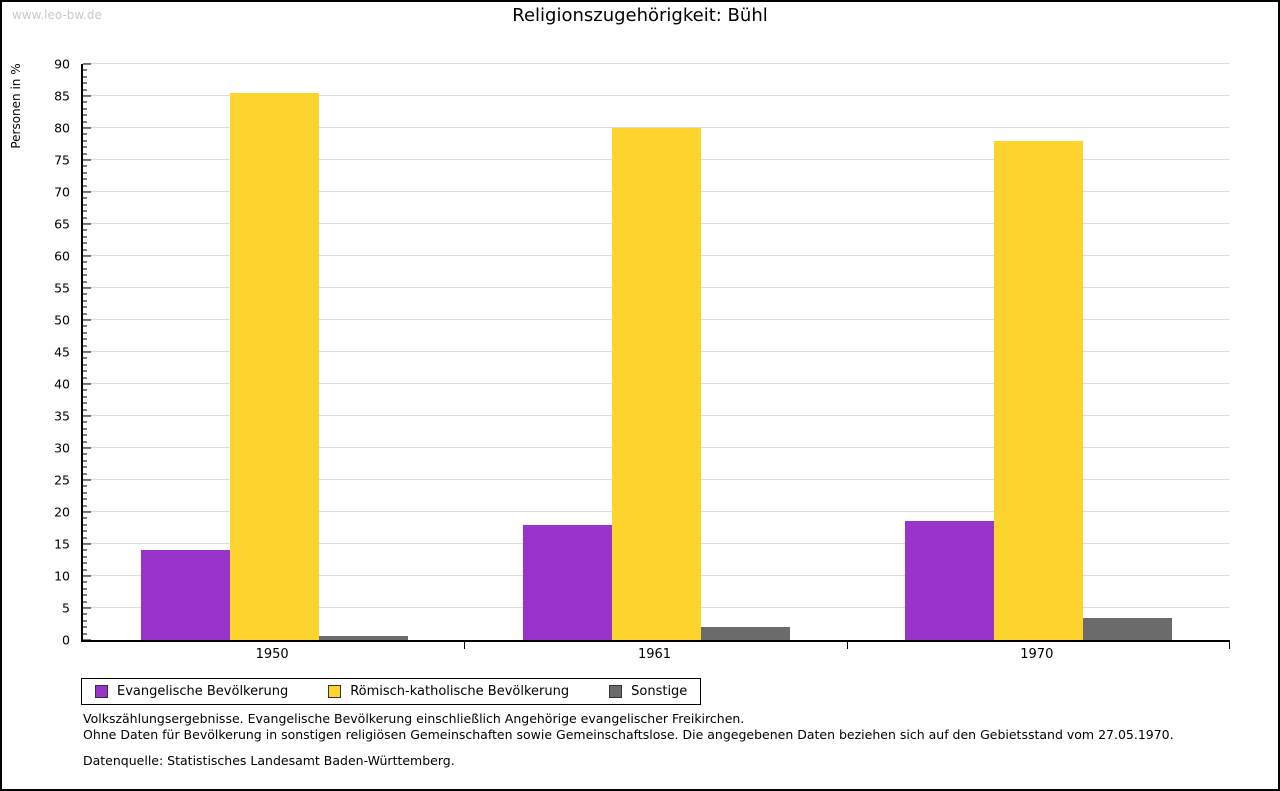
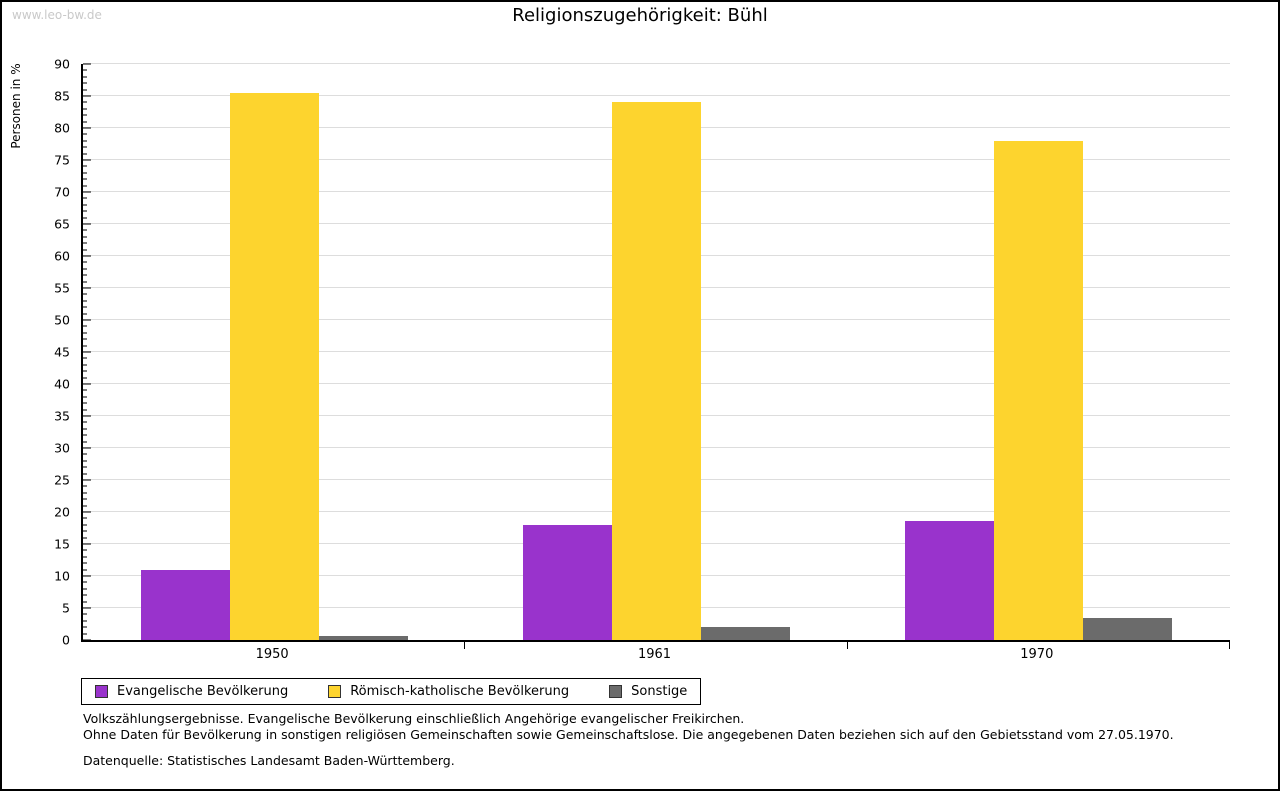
Evangelische Bevölkerung/1950: 14 -> 11
Römisch-katholische Bevölkerung/1961: 80 -> 84
